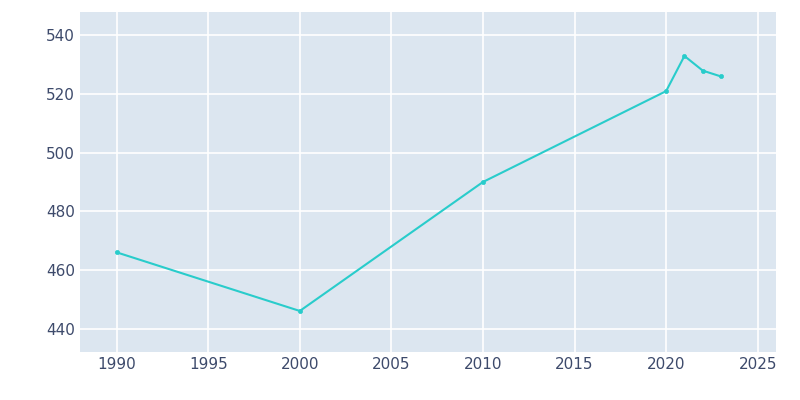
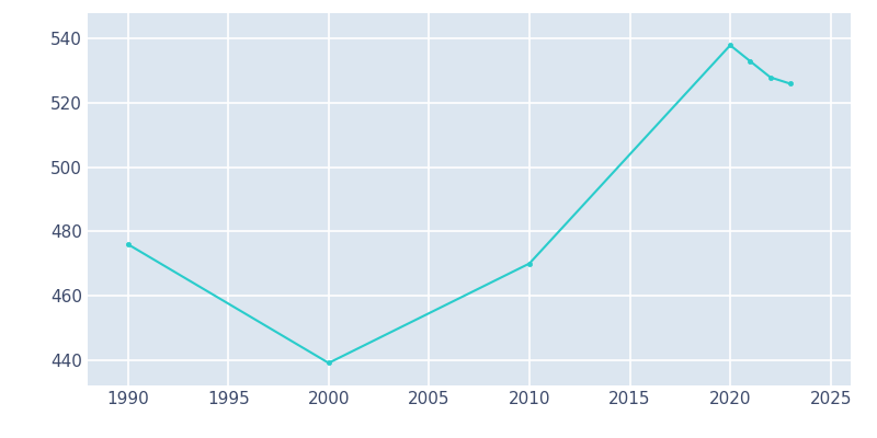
1990: 466 -> 476
2000: 446 -> 439
2010: 490 -> 470
2020: 521 -> 538
